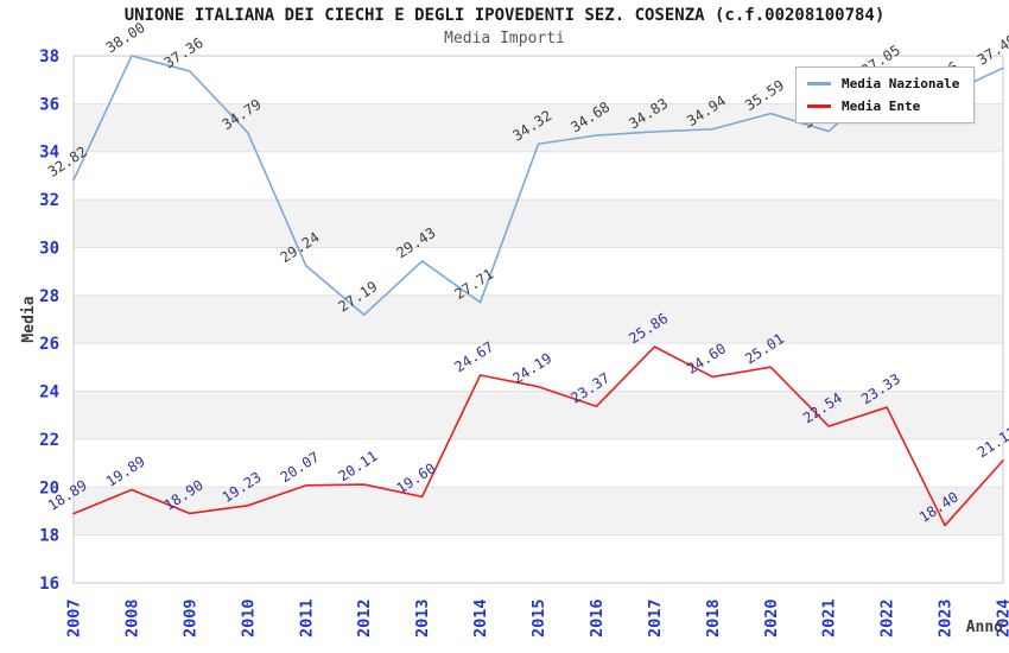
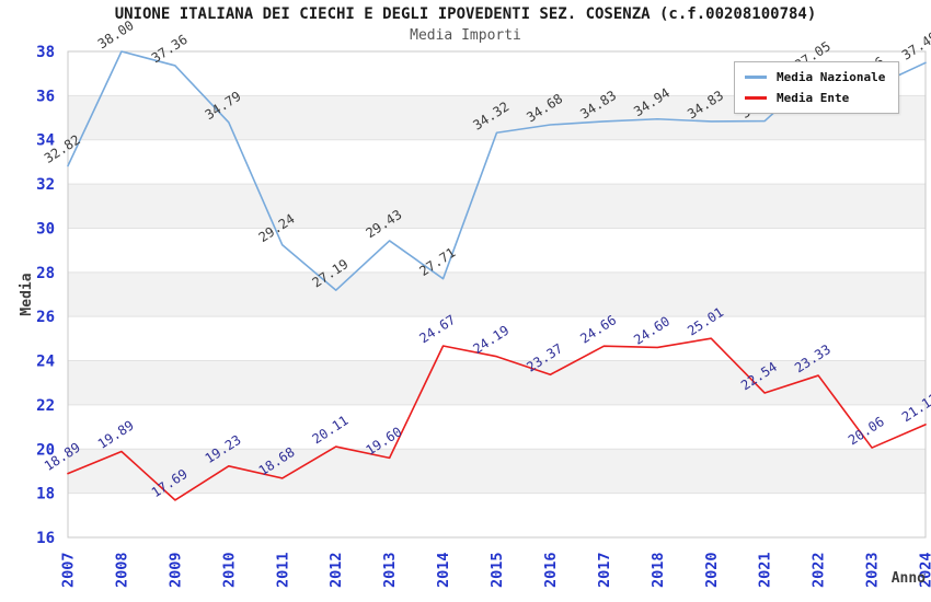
Media Ente/2009: 18.90 -> 17.69
Media Ente/2011: 20.07 -> 18.68
Media Ente/2017: 25.86 -> 24.66
Media Nazionale/2020: 35.59 -> 34.83
Media Ente/2023: 18.40 -> 20.06
